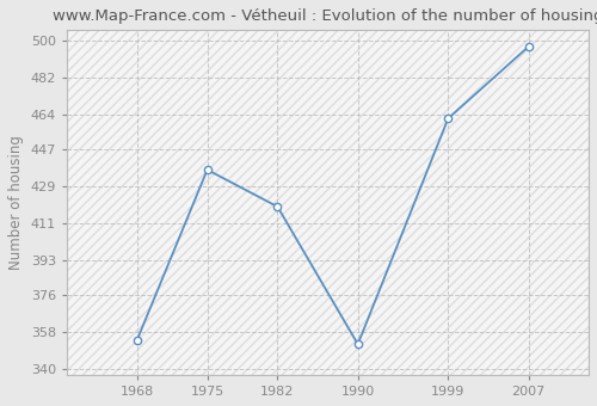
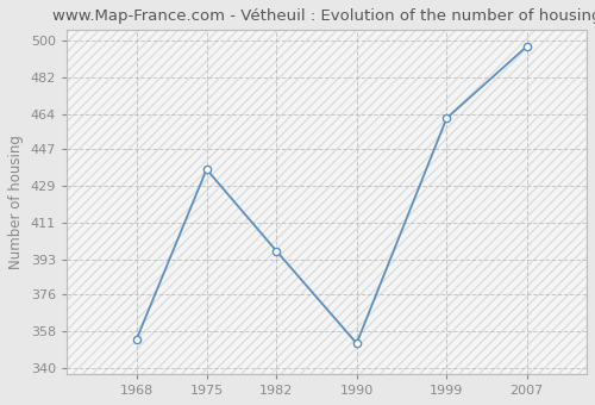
1982: 419 -> 397
